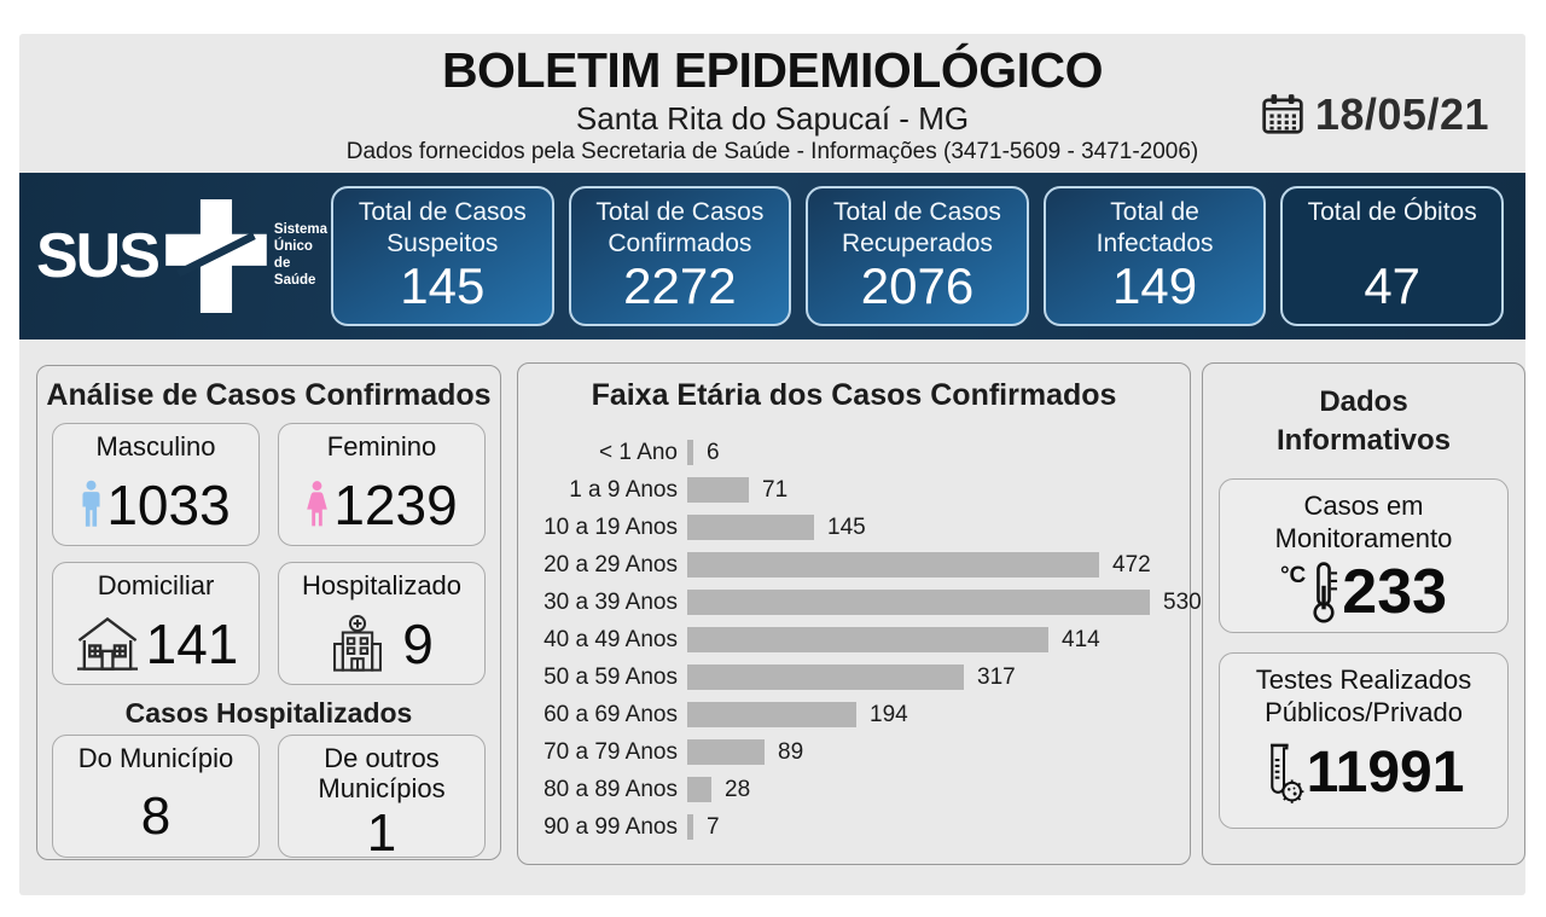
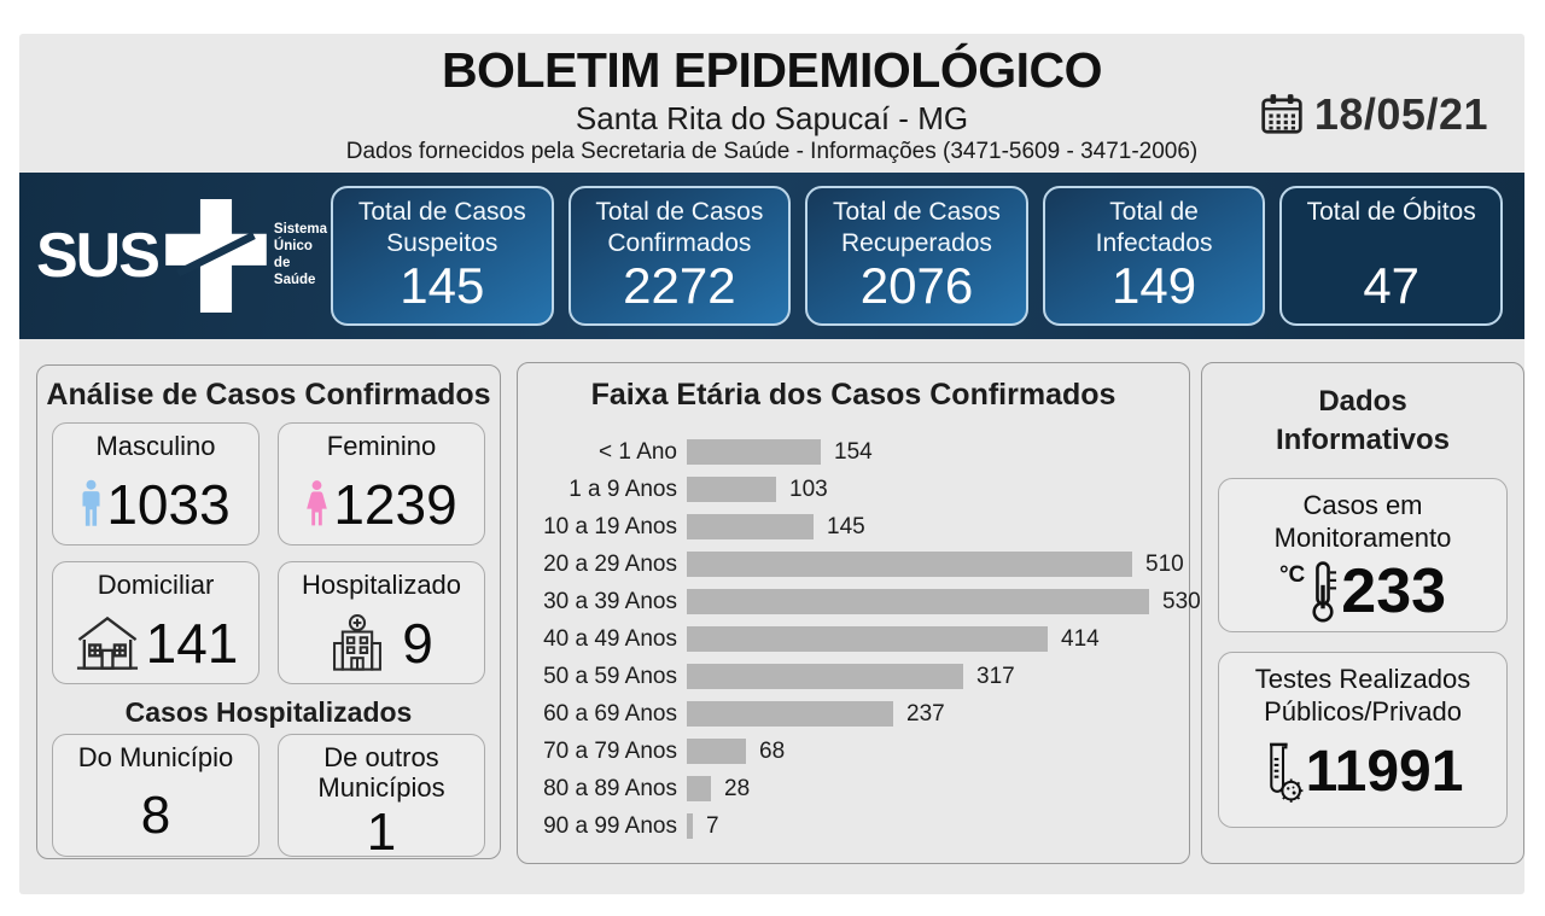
< 1 Ano: 6 -> 154
1 a 9 Anos: 71 -> 103
20 a 29 Anos: 472 -> 510
60 a 69 Anos: 194 -> 237
70 a 79 Anos: 89 -> 68
